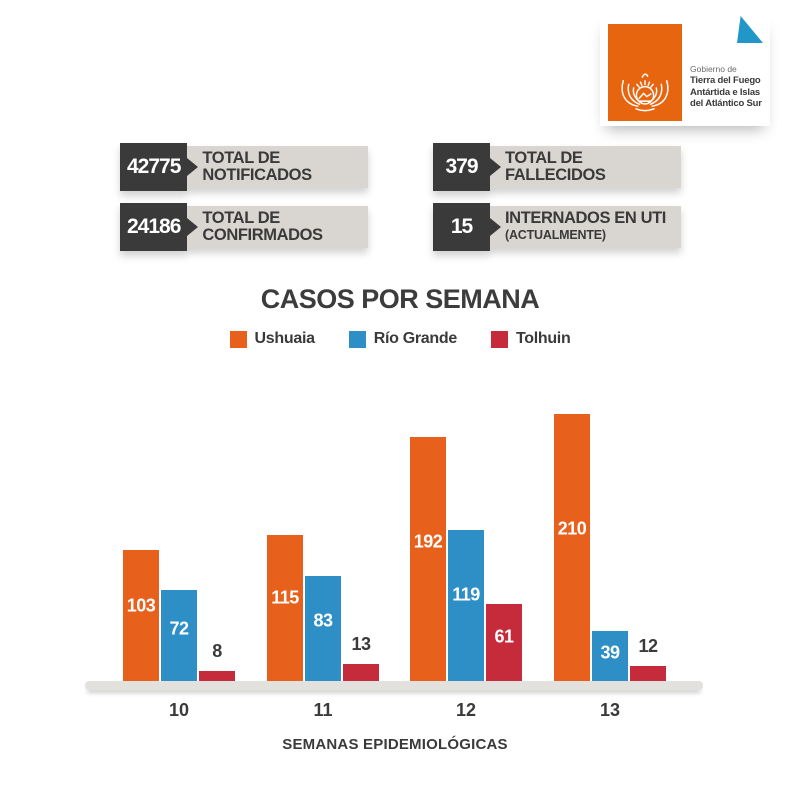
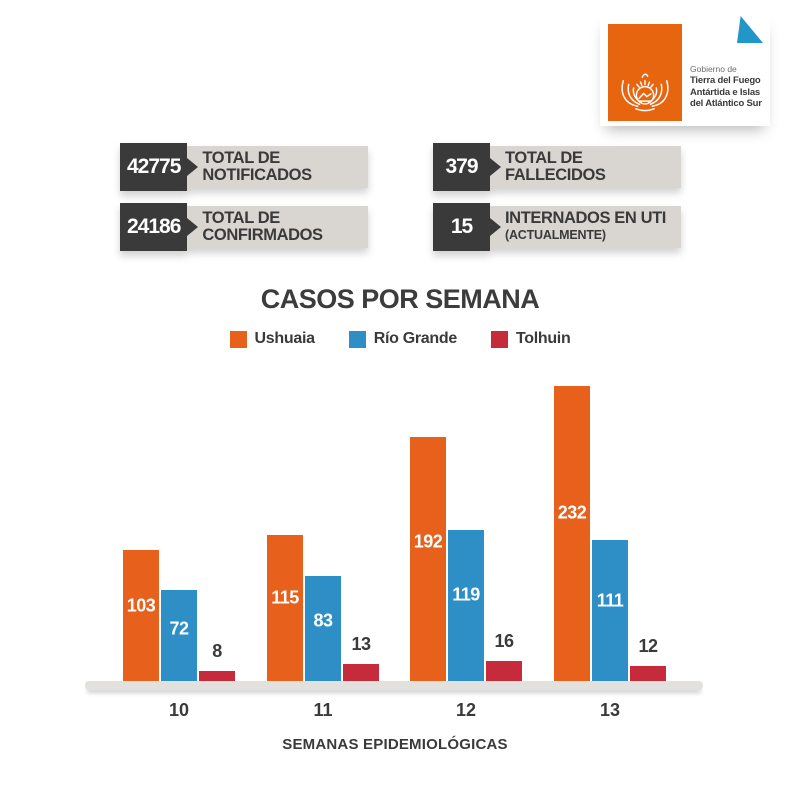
Tolhuin/12: 61 -> 16
Ushuaia/13: 210 -> 232
Río Grande/13: 39 -> 111
